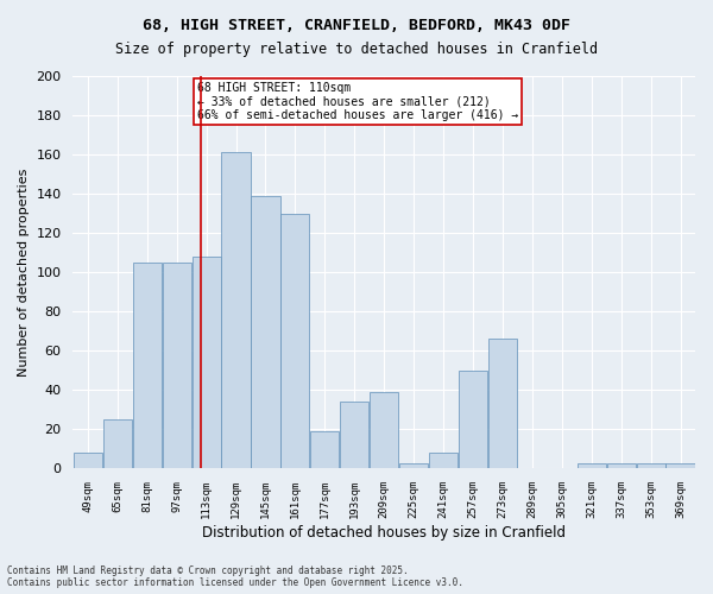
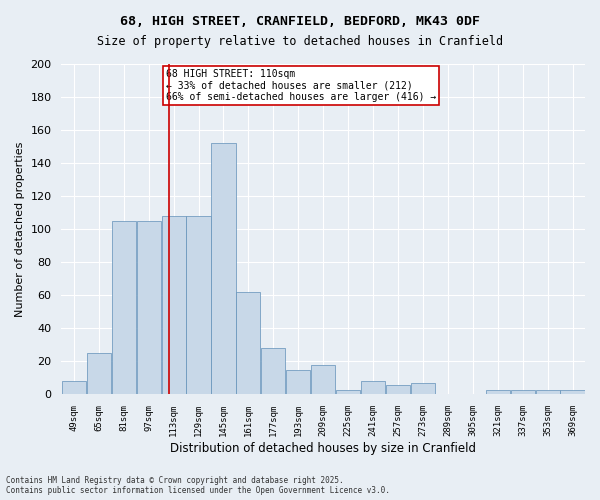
129sqm: 161 -> 108
145sqm: 139 -> 152
161sqm: 130 -> 62
177sqm: 19 -> 28
193sqm: 34 -> 15
209sqm: 39 -> 18
257sqm: 50 -> 6
273sqm: 66 -> 7
